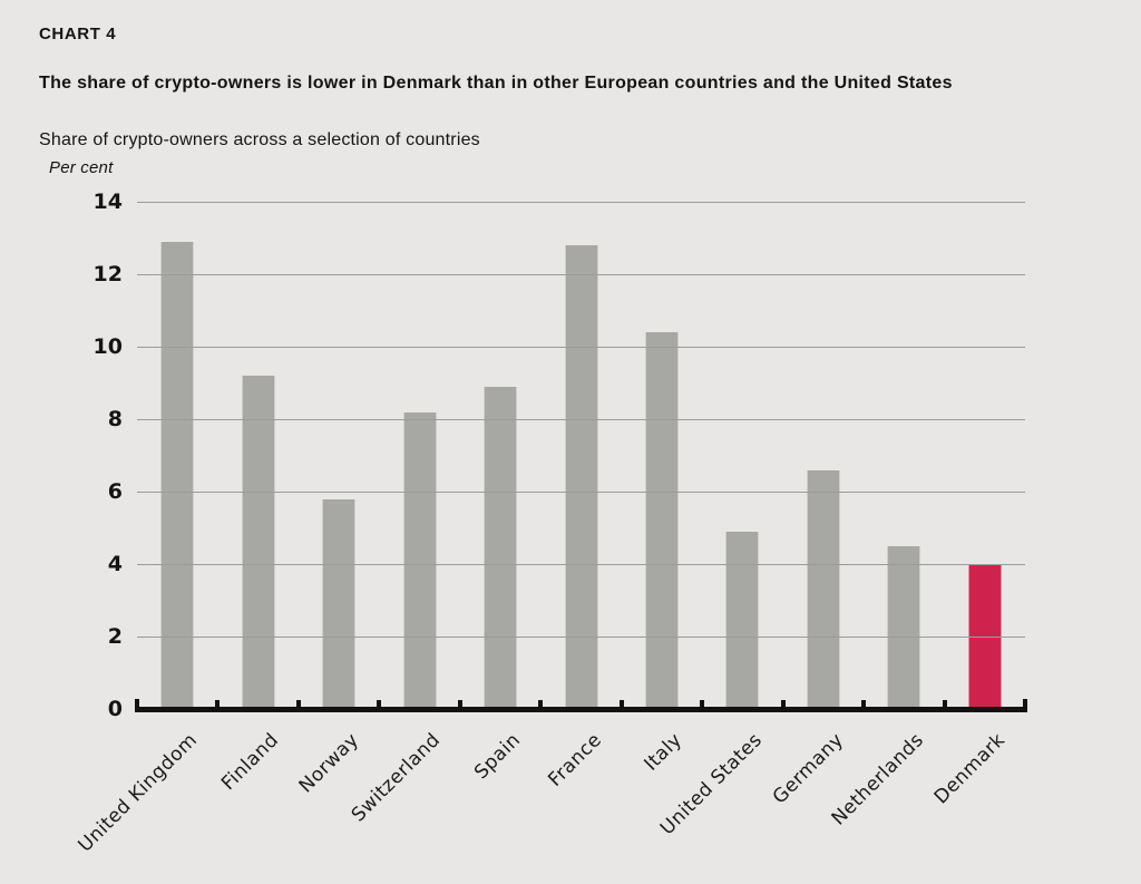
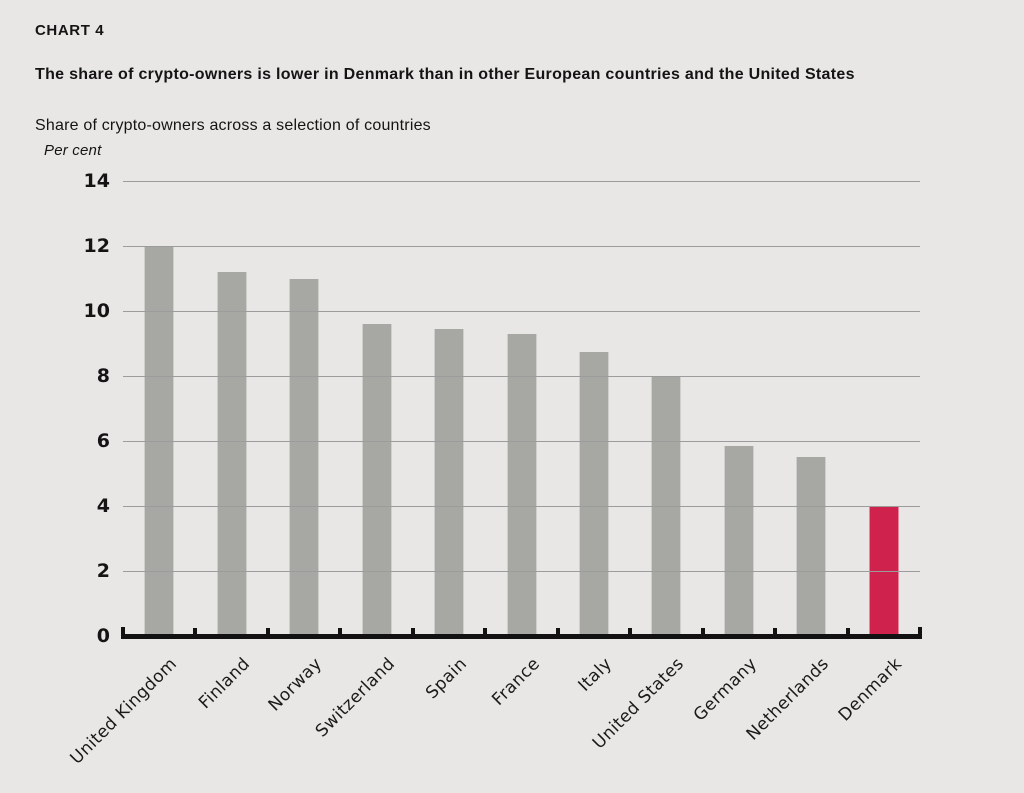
United Kingdom: 12.9 -> 12.0
Finland: 9.2 -> 11.2
Norway: 5.8 -> 11.0
Switzerland: 8.2 -> 9.6
Spain: 8.9 -> 9.4
France: 12.8 -> 9.3
Italy: 10.4 -> 8.8
United States: 4.9 -> 8.0
Germany: 6.6 -> 5.8
Netherlands: 4.5 -> 5.5
